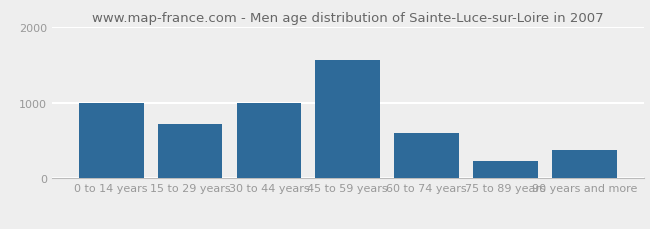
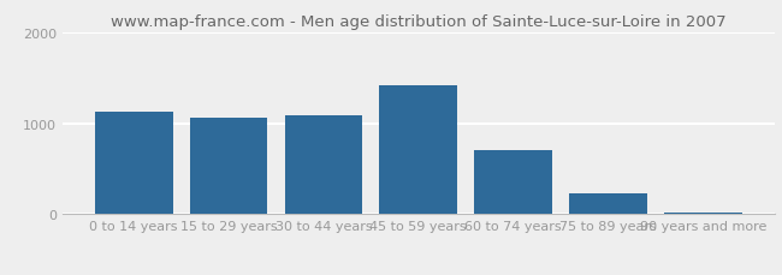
0 to 14 years: 1000 -> 1120
15 to 29 years: 720 -> 1060
30 to 44 years: 1000 -> 1090
45 to 59 years: 1560 -> 1410
60 to 74 years: 600 -> 700
90 years and more: 380 -> 20
